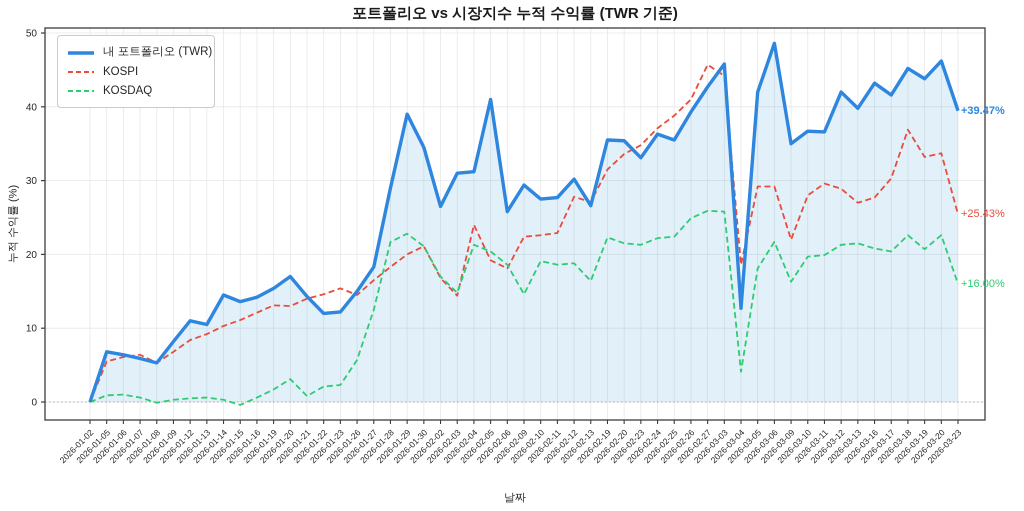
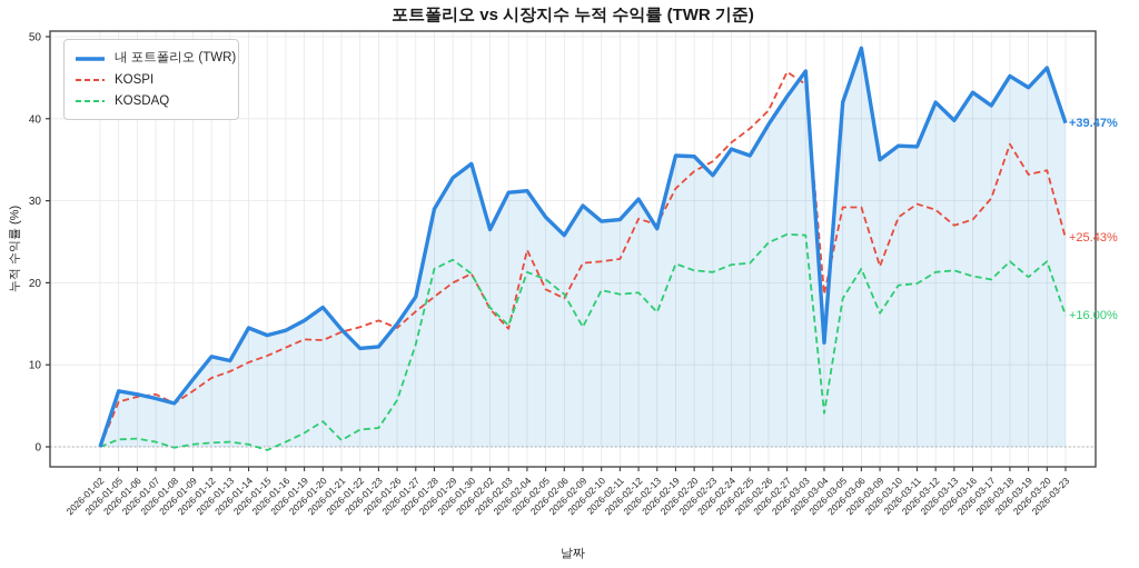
내 포트폴리오 (TWR)/2026-01-29: 39 -> 33
내 포트폴리오 (TWR)/2026-02-05: 41 -> 28
